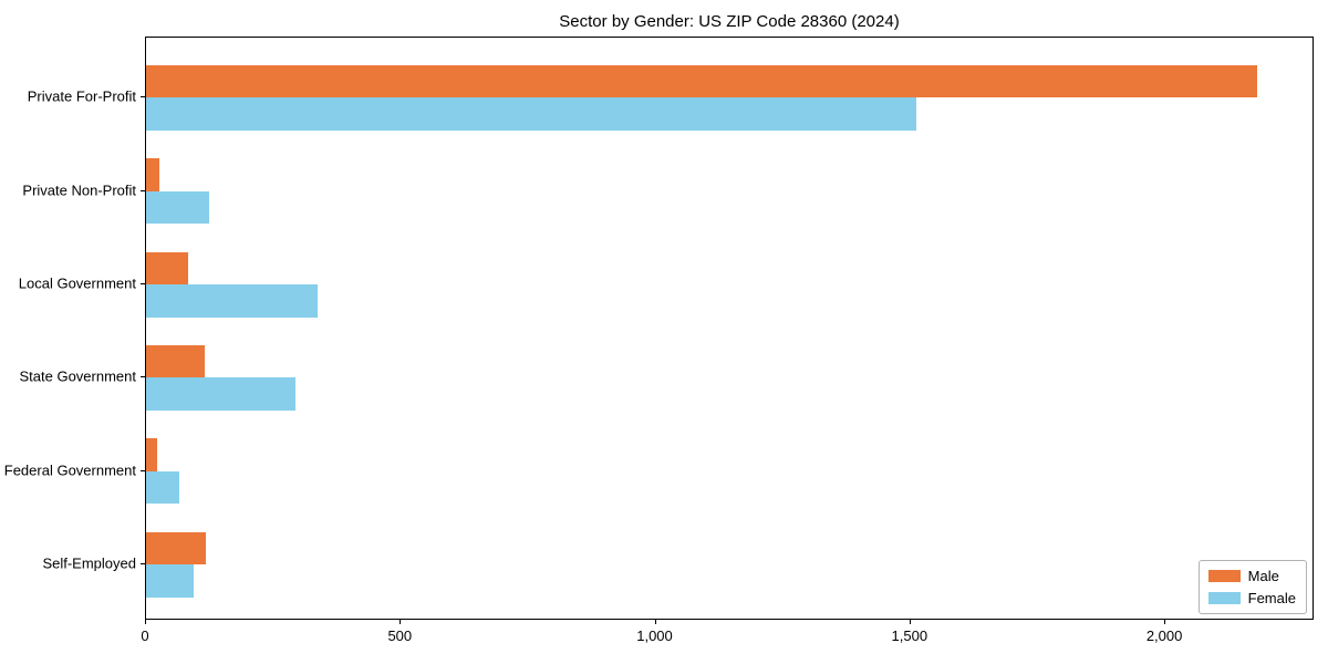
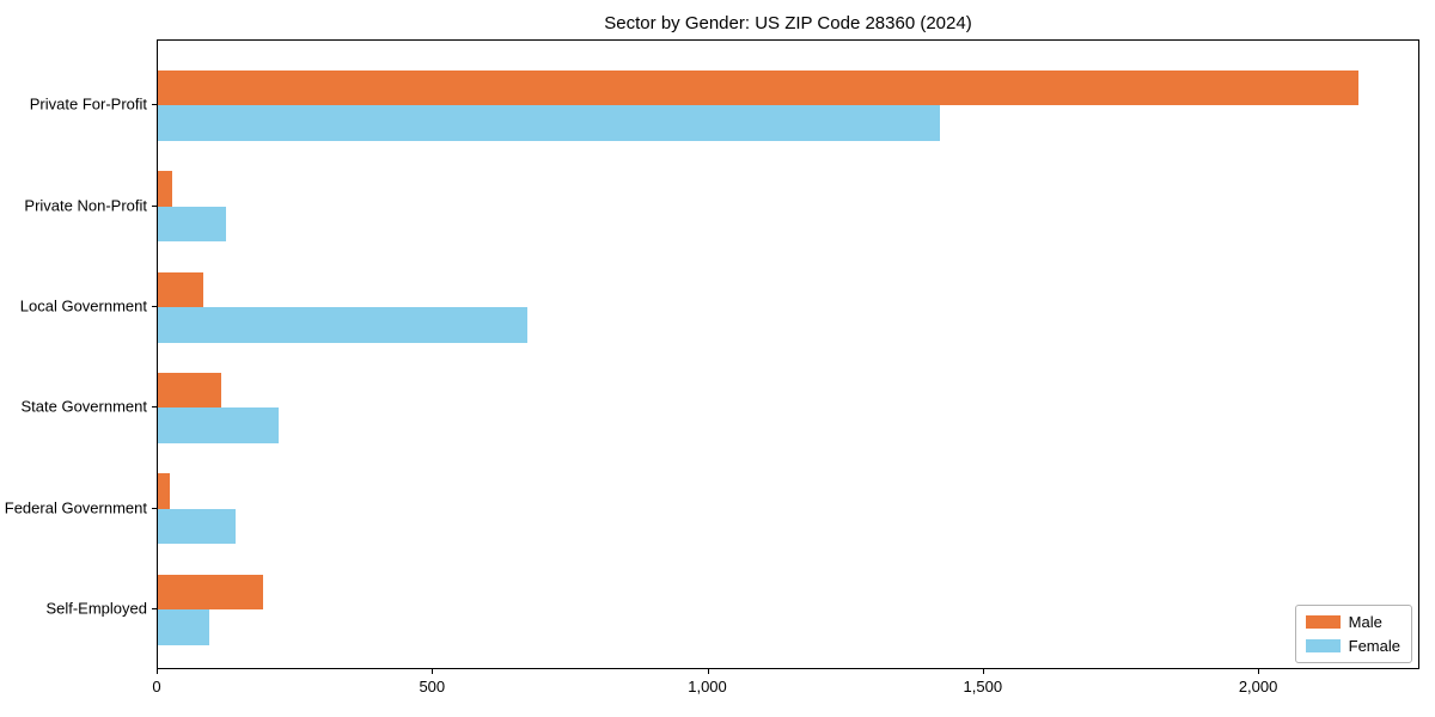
Female/Private For-Profit: 1510 -> 1420
Female/Local Government: 340 -> 670
Female/State Government: 290 -> 220
Female/Federal Government: 60 -> 140
Male/Self-Employed: 120 -> 190
